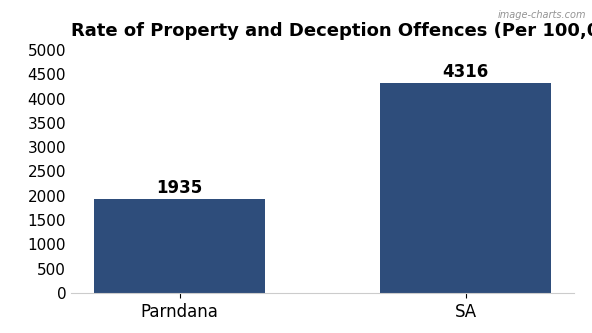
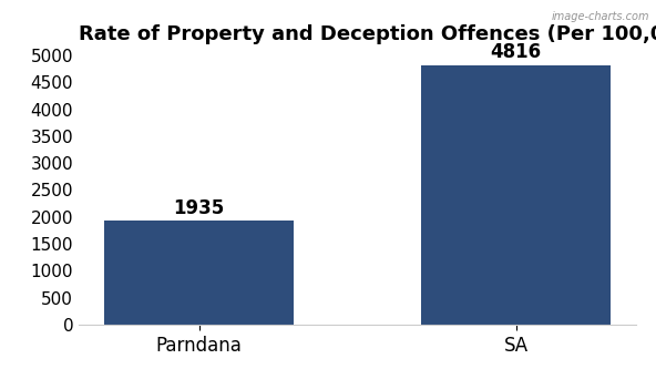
SA: 4316 -> 4816
